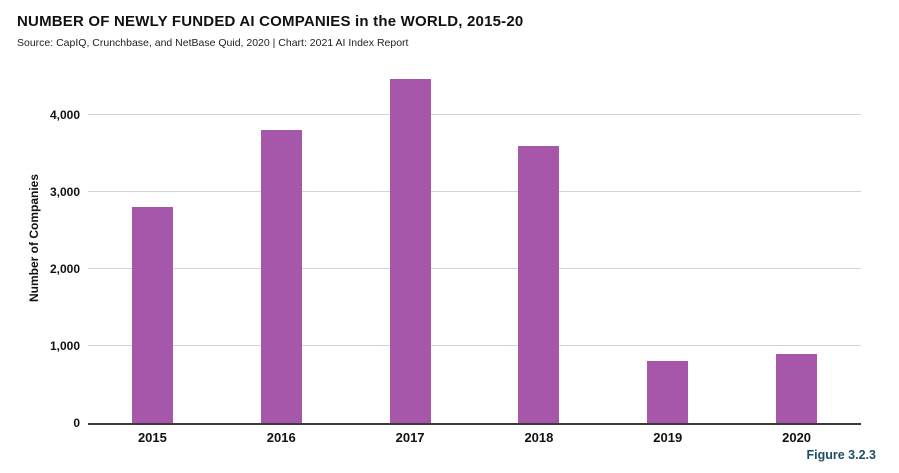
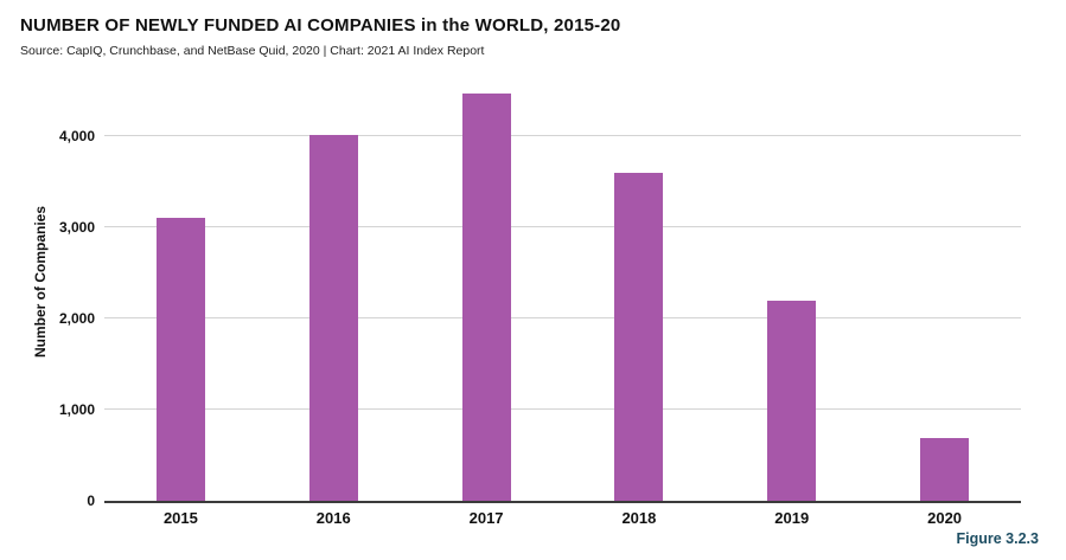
2015: 2800 -> 3100
2016: 3800 -> 4000
2019: 800 -> 2200
2020: 900 -> 700
